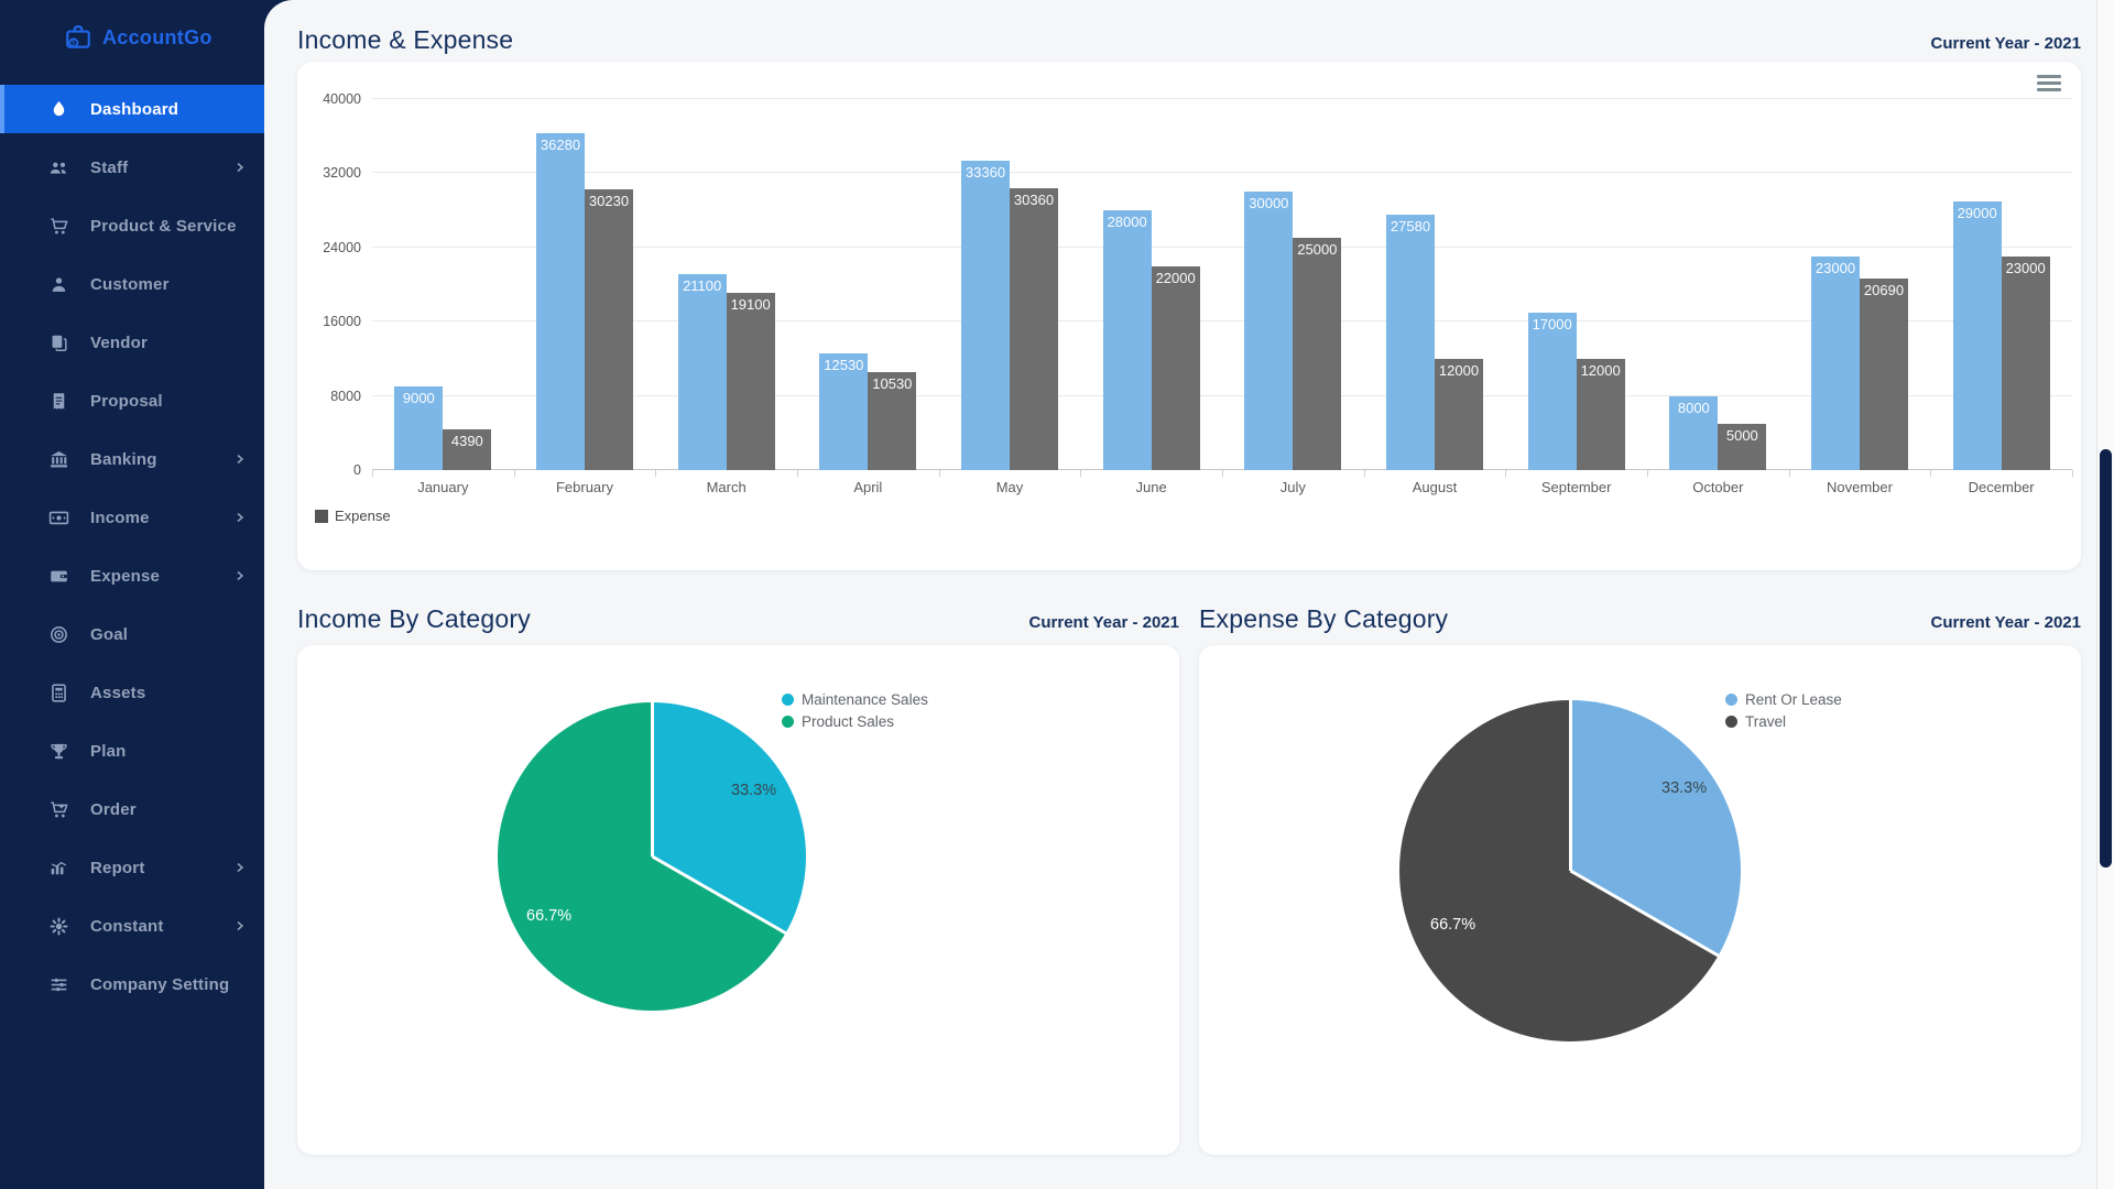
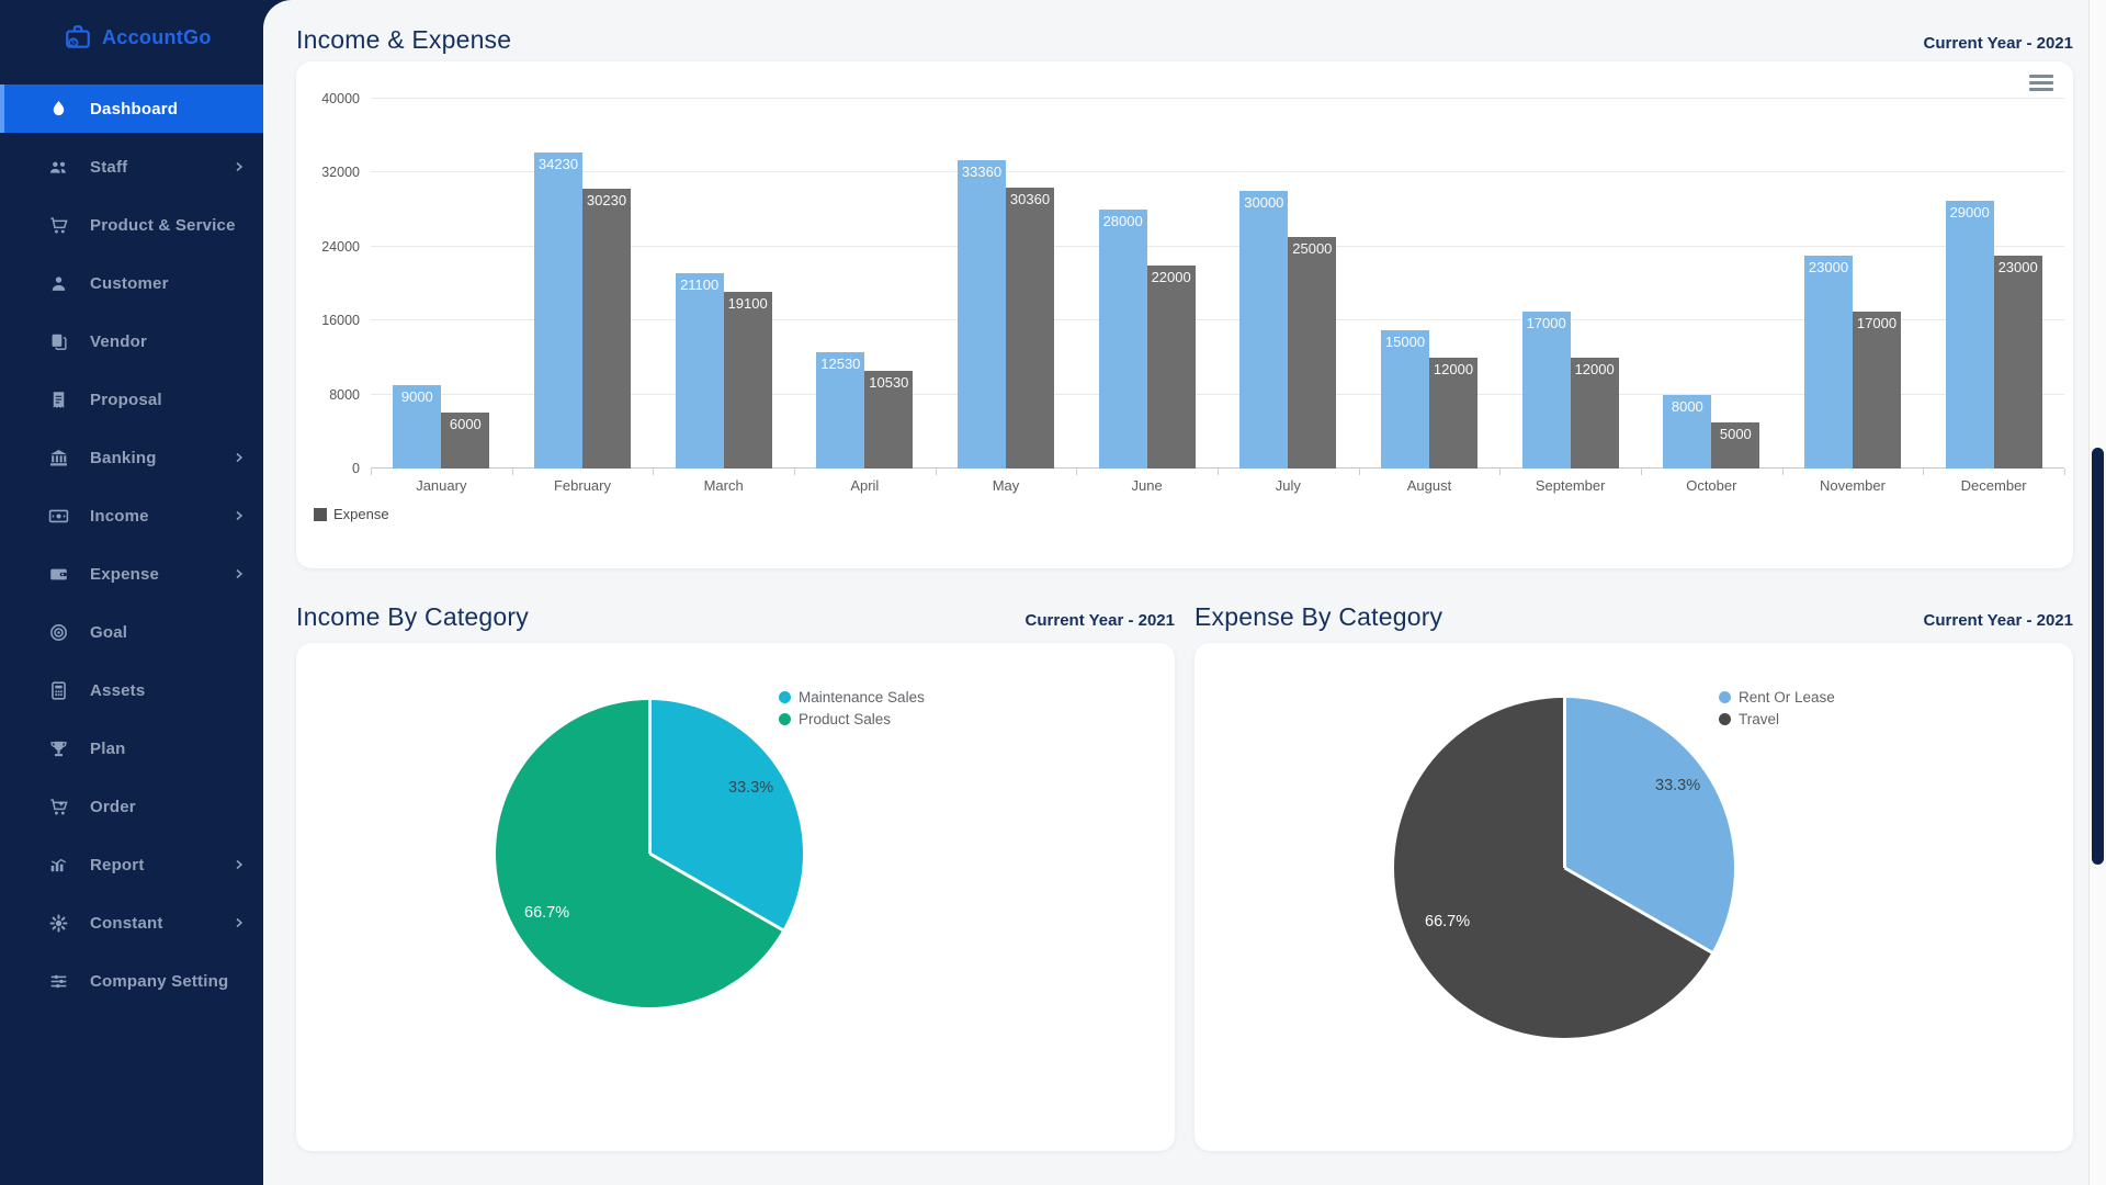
Income & Expense/Expense/January: 4390 -> 6000
Income & Expense/Income/February: 36280 -> 34230
Income & Expense/Income/August: 27580 -> 15000
Income & Expense/Expense/November: 20690 -> 17000
